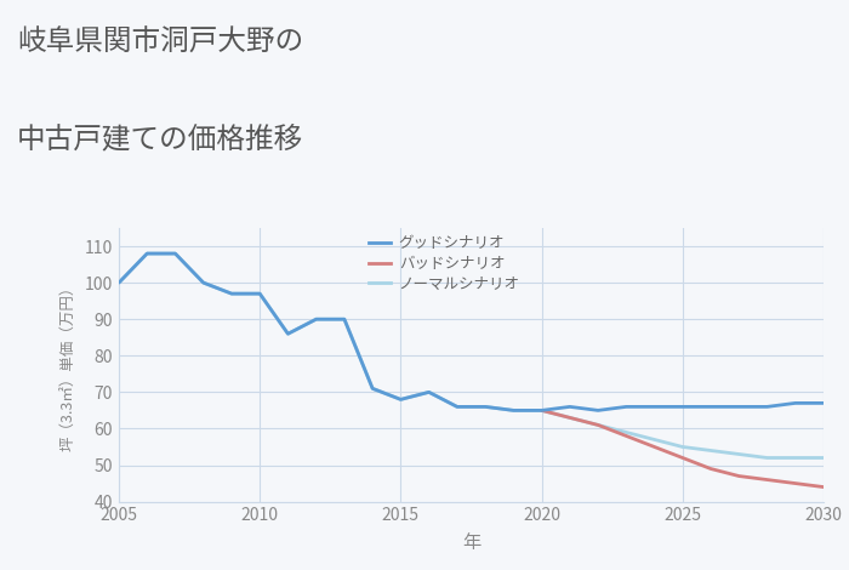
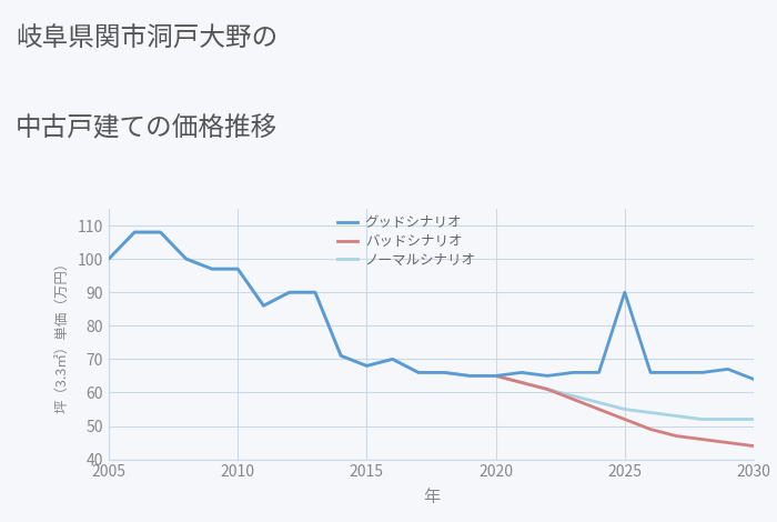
グッドシナリオ/2025: 66 -> 90
グッドシナリオ/2030: 67 -> 64
